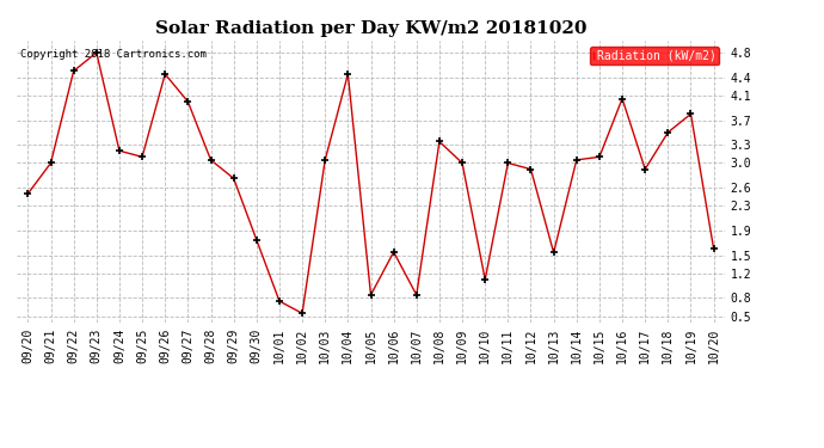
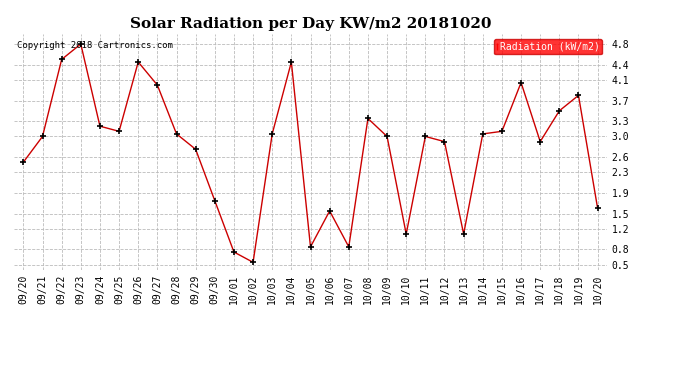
10/13: 1.54 -> 1.10
